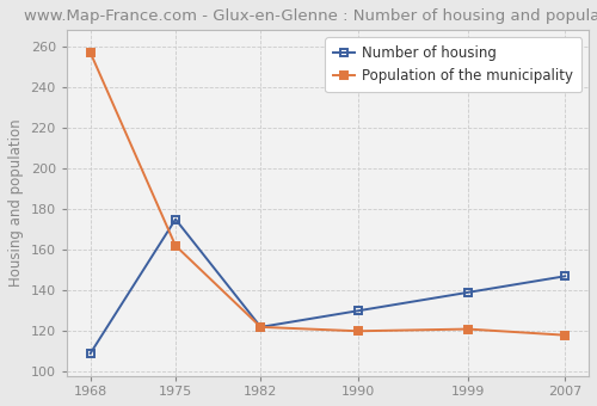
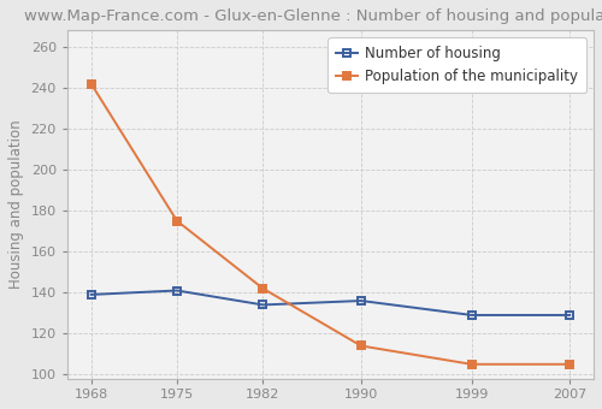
Number of housing/1968: 109 -> 139
Population of the municipality/1968: 257 -> 242
Number of housing/1975: 175 -> 141
Population of the municipality/1975: 162 -> 175
Number of housing/1982: 122 -> 134
Population of the municipality/1982: 122 -> 142
Number of housing/1990: 130 -> 136
Population of the municipality/1990: 120 -> 114
Number of housing/1999: 139 -> 129
Population of the municipality/1999: 121 -> 105
Number of housing/2007: 147 -> 129
Population of the municipality/2007: 118 -> 105
